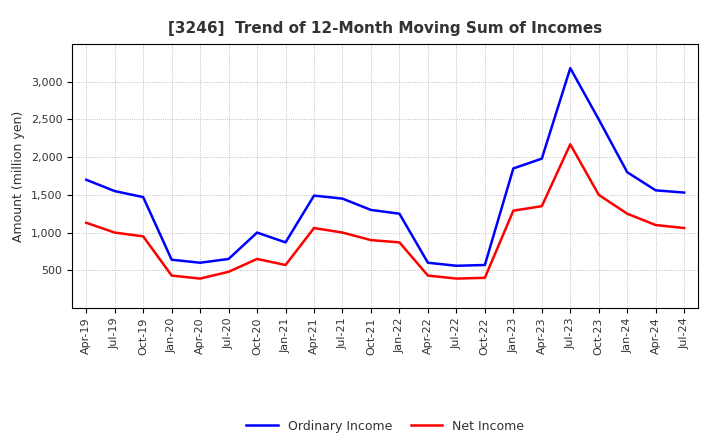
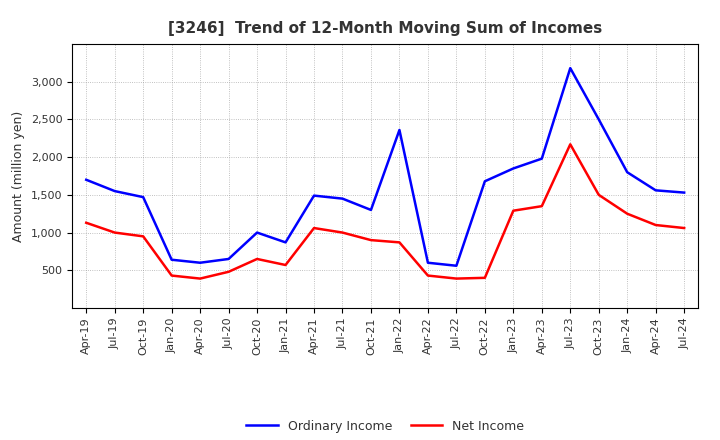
Ordinary Income/Jan-22: 1,250 -> 2,360
Ordinary Income/Oct-22: 570 -> 1,680
